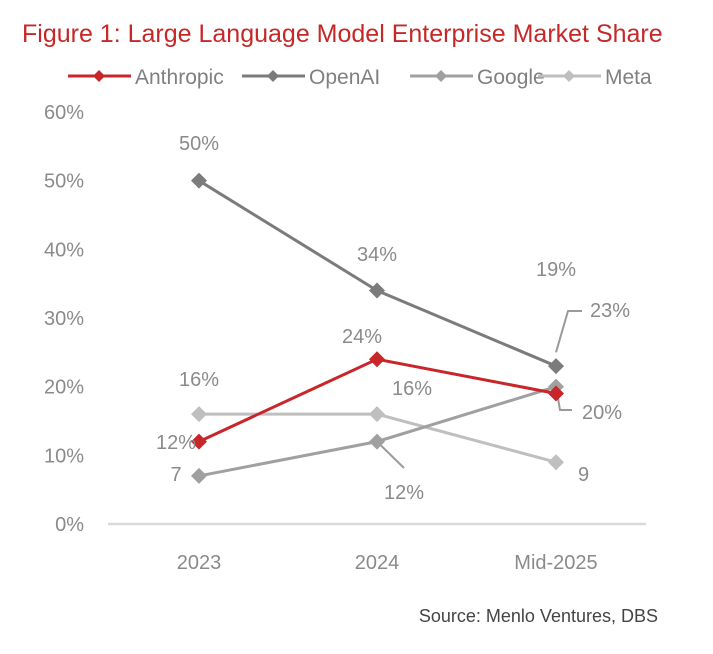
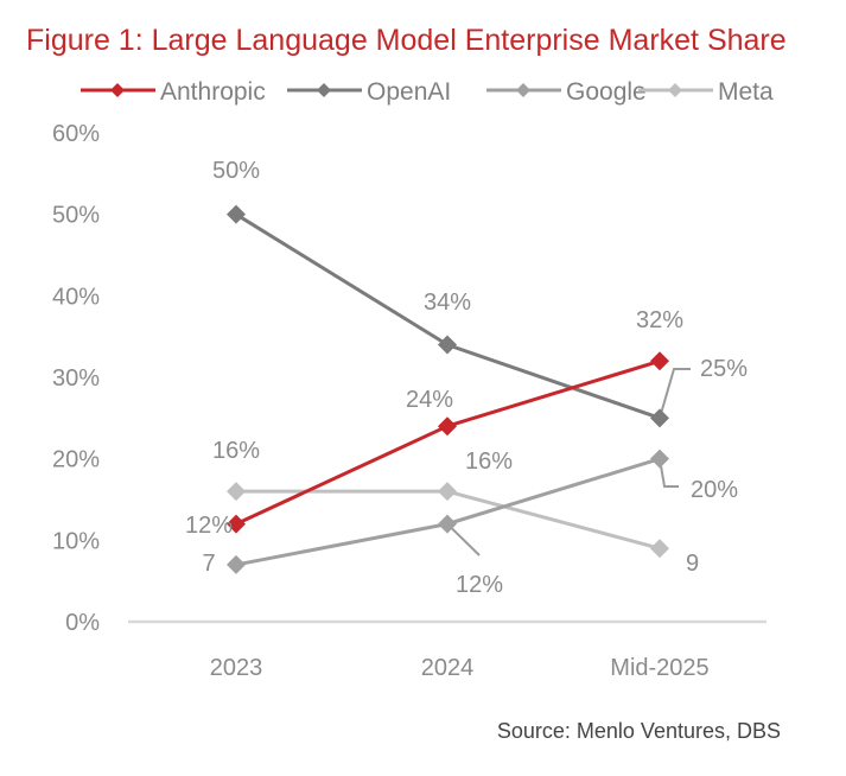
Anthropic/Mid-2025: 19% -> 32%
OpenAI/Mid-2025: 23% -> 25%
